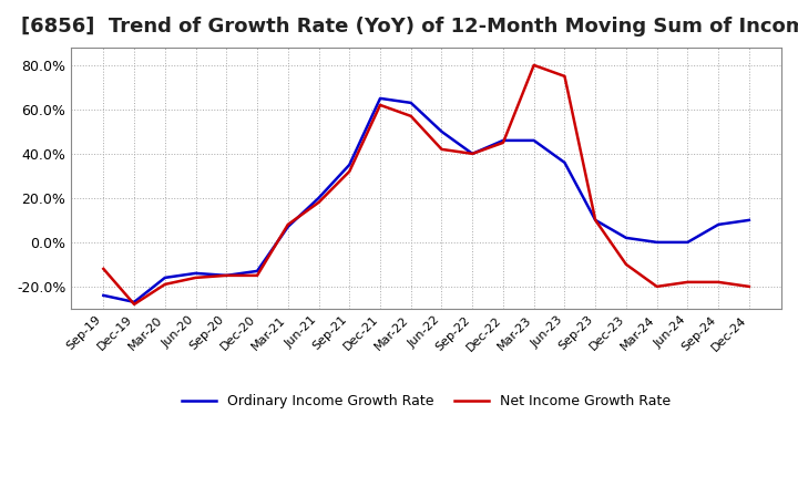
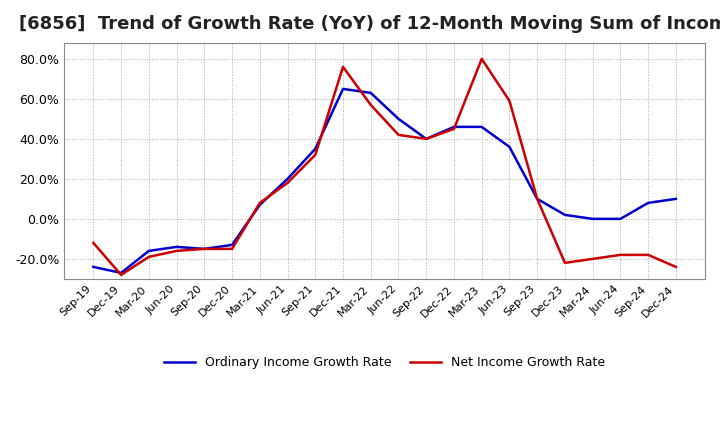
Net Income Growth Rate/Dec-21: 62% -> 76%
Net Income Growth Rate/Jun-23: 75% -> 59%
Net Income Growth Rate/Dec-23: -10% -> -22%
Net Income Growth Rate/Dec-24: -20% -> -24%
